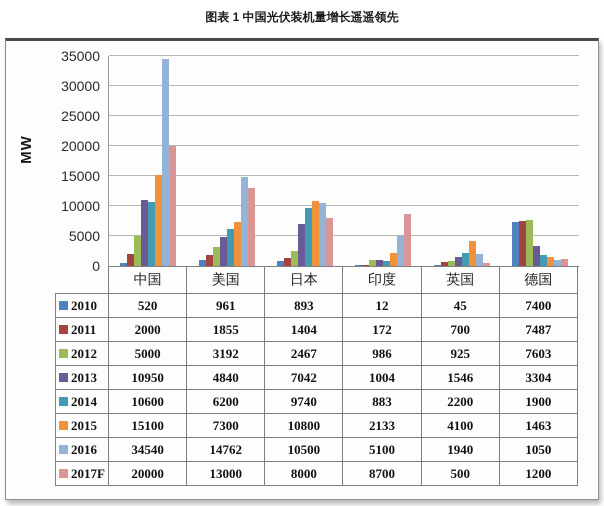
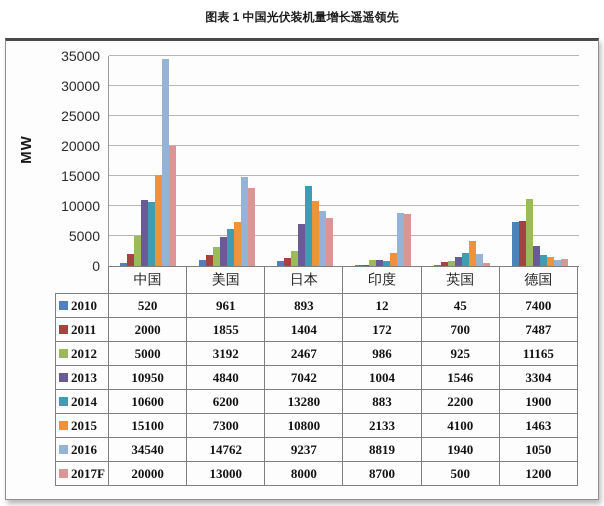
2014/日本: 9740 -> 13280
2016/日本: 10500 -> 9237
2016/印度: 5100 -> 8819
2012/德国: 7603 -> 11165
